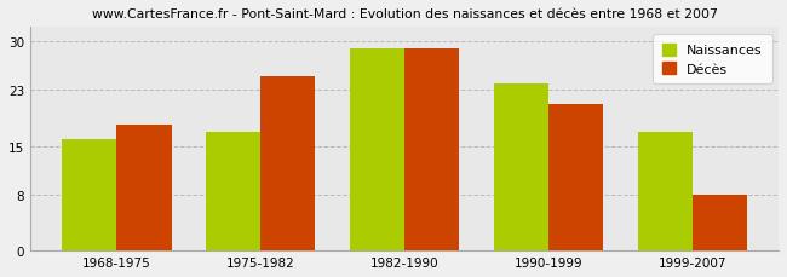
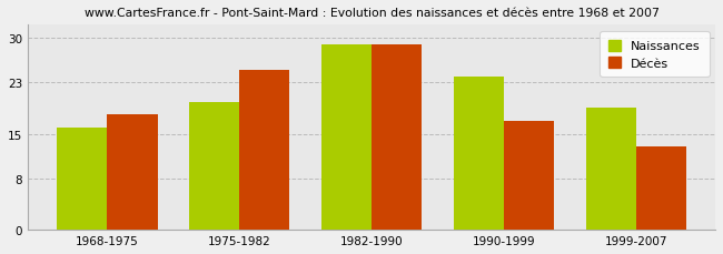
Naissances/1975-1982: 17 -> 20
Décès/1990-1999: 21 -> 17
Naissances/1999-2007: 17 -> 19
Décès/1999-2007: 8 -> 13
